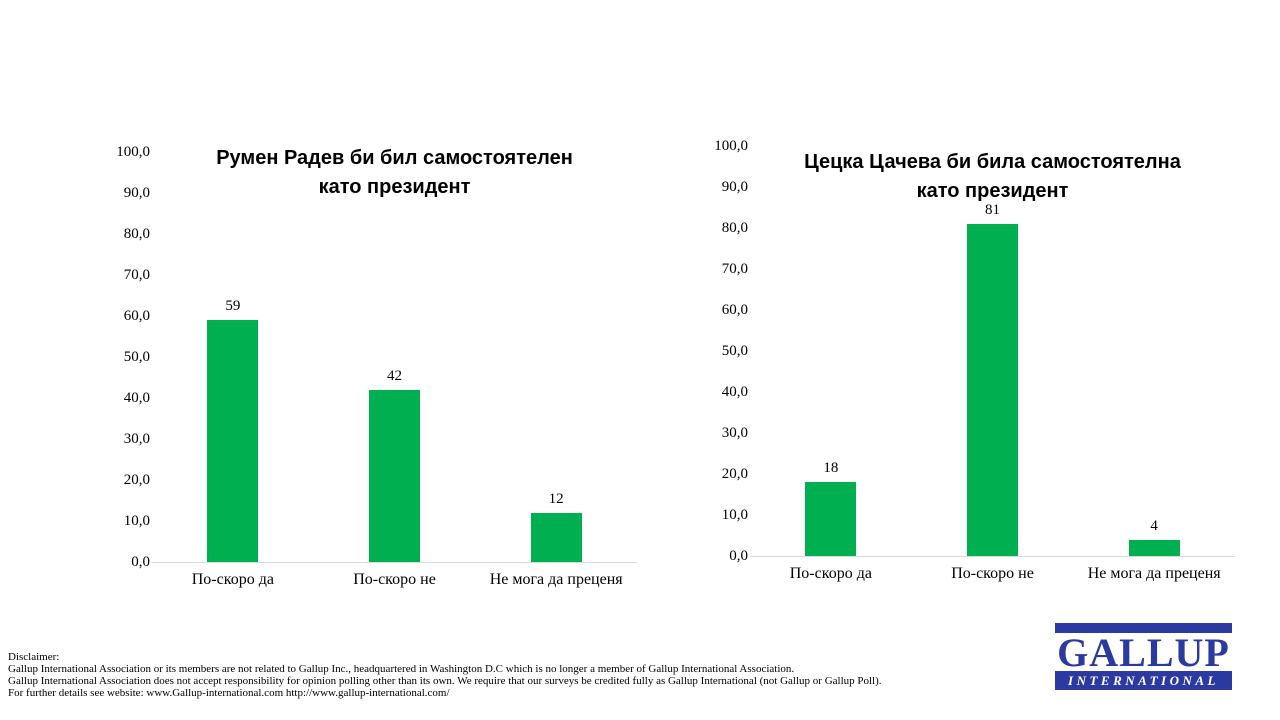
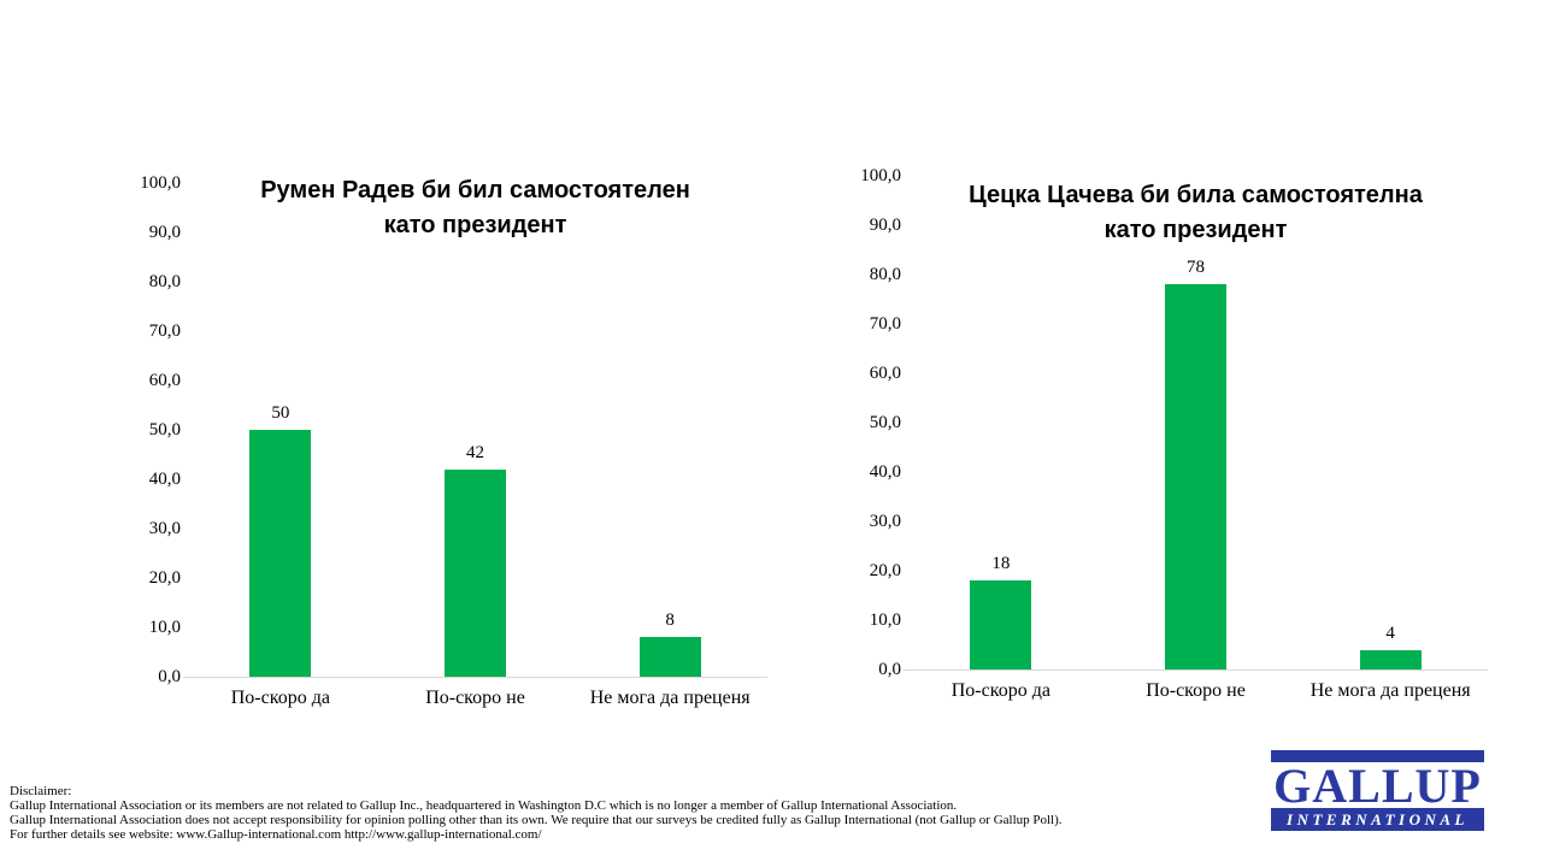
Румен Радев би бил самостоятелен като президент/По-скоро да: 59 -> 50
Румен Радев би бил самостоятелен като президент/Не мога да преценя: 12 -> 8
Цецка Цачева би била самостоятелна като президент/По-скоро не: 81 -> 78
